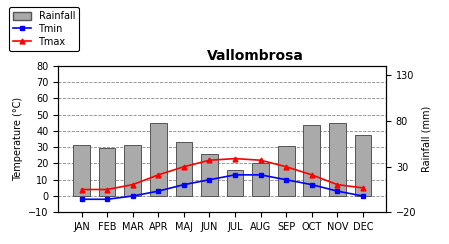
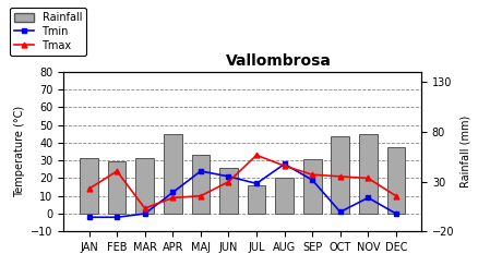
Tmax/JAN: 4 -> 14
Tmax/FEB: 4 -> 24
Tmax/MAR: 7 -> 3
Tmin/APR: 3 -> 12
Tmax/APR: 13 -> 9
Tmin/MAJ: 7 -> 24
Tmax/MAJ: 18 -> 10
Tmin/JUN: 10 -> 21
Tmax/JUN: 22 -> 18
Tmin/JUL: 13 -> 17
Tmax/JUL: 23 -> 33
Tmin/AUG: 13 -> 28
Tmax/AUG: 22 -> 27
Tmin/SEP: 10 -> 19
Tmax/SEP: 18 -> 22
Tmin/OCT: 7 -> 1
Tmax/OCT: 13 -> 21
Tmin/NOV: 3 -> 9
Tmax/NOV: 7 -> 20
Tmax/DEC: 5 -> 10
